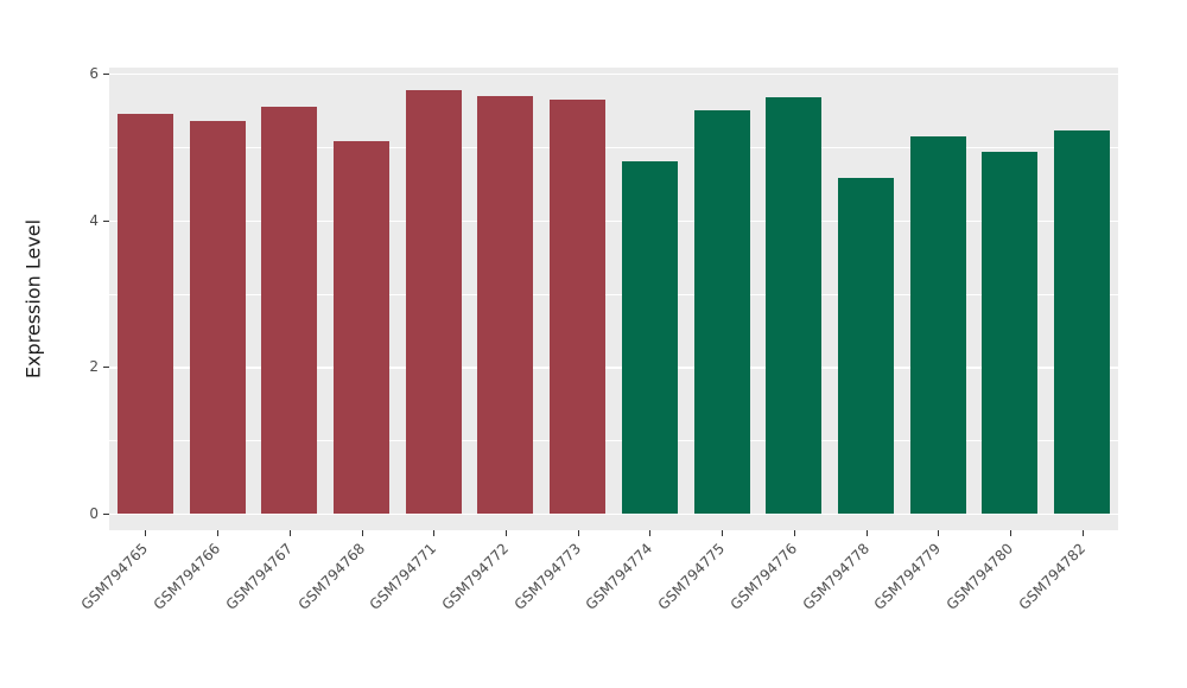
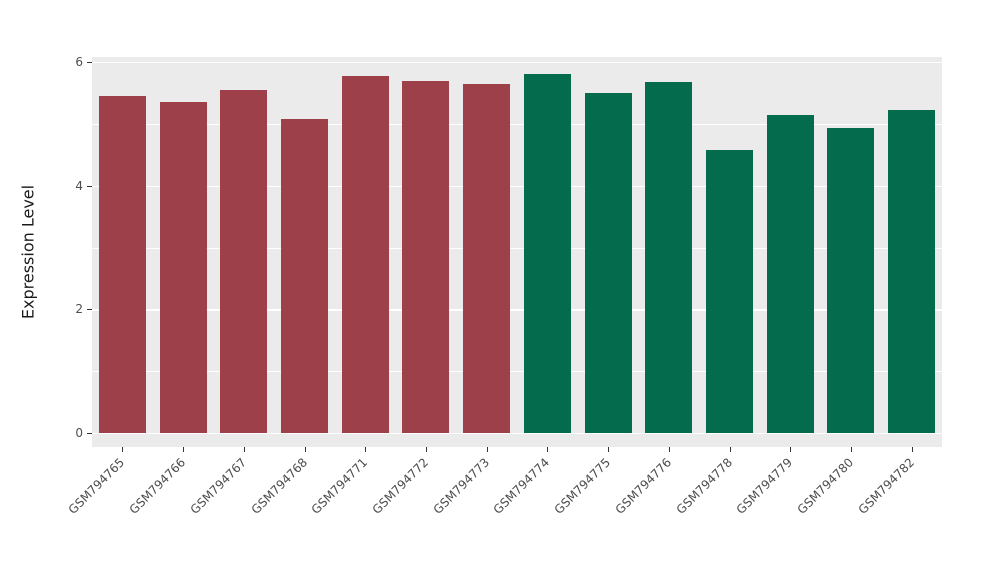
GSM794774: 4.8 -> 5.8
